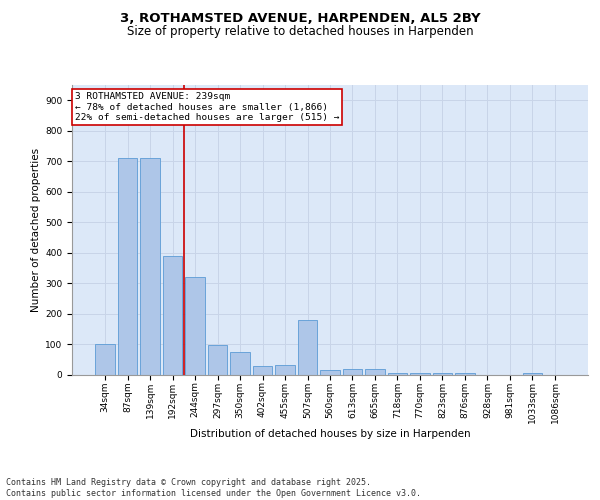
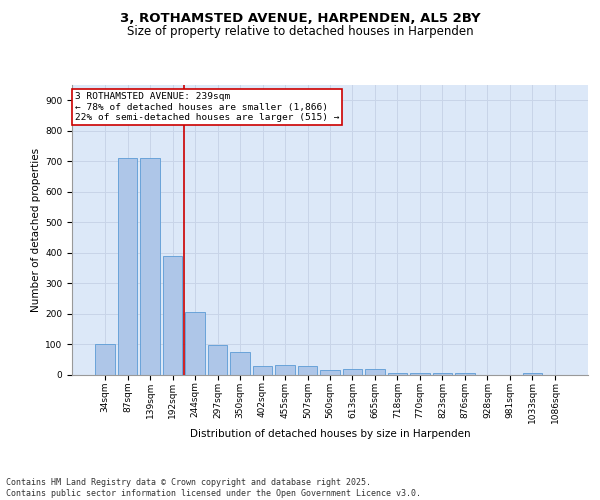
244sqm: 320 -> 208
507sqm: 180 -> 30
